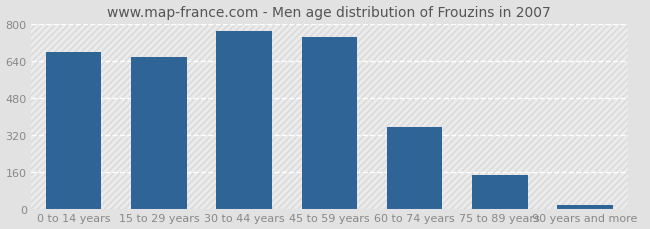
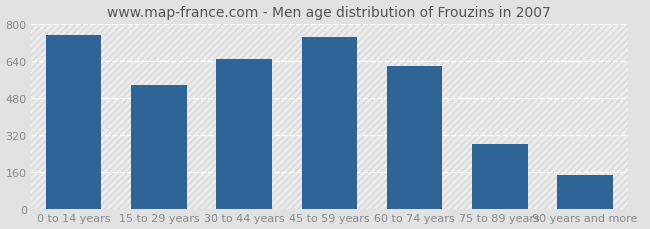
0 to 14 years: 680 -> 750
15 to 29 years: 655 -> 535
30 to 44 years: 770 -> 650
60 to 74 years: 355 -> 620
75 to 89 years: 150 -> 280
90 years and more: 20 -> 150
